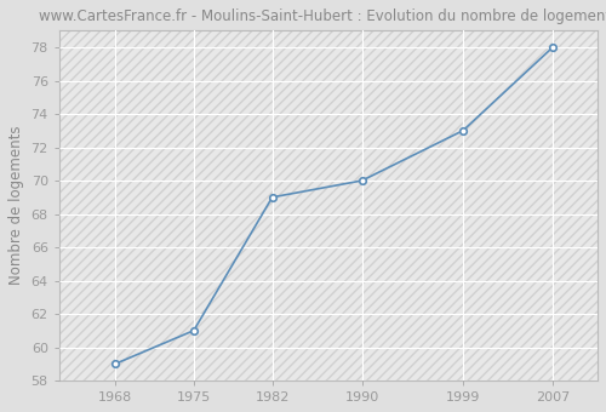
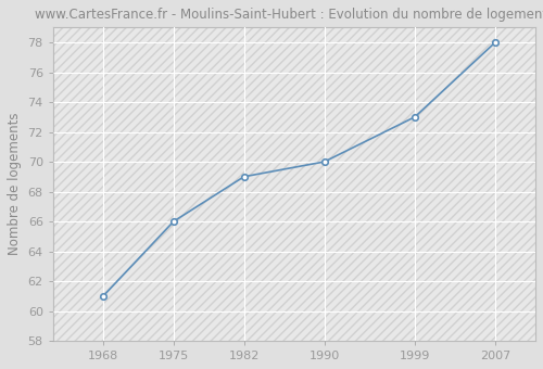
1968: 59 -> 61
1975: 61 -> 66
